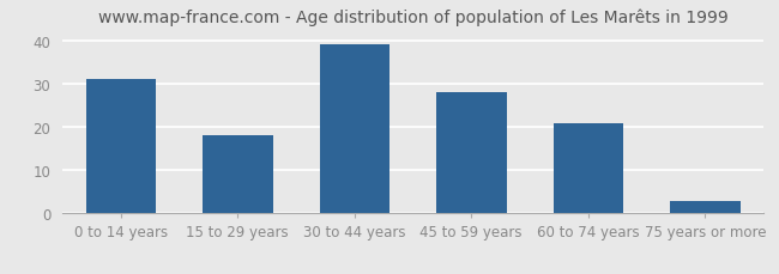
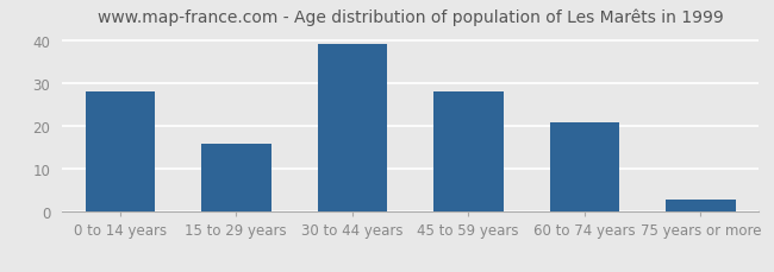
0 to 14 years: 31 -> 28
15 to 29 years: 18 -> 16
